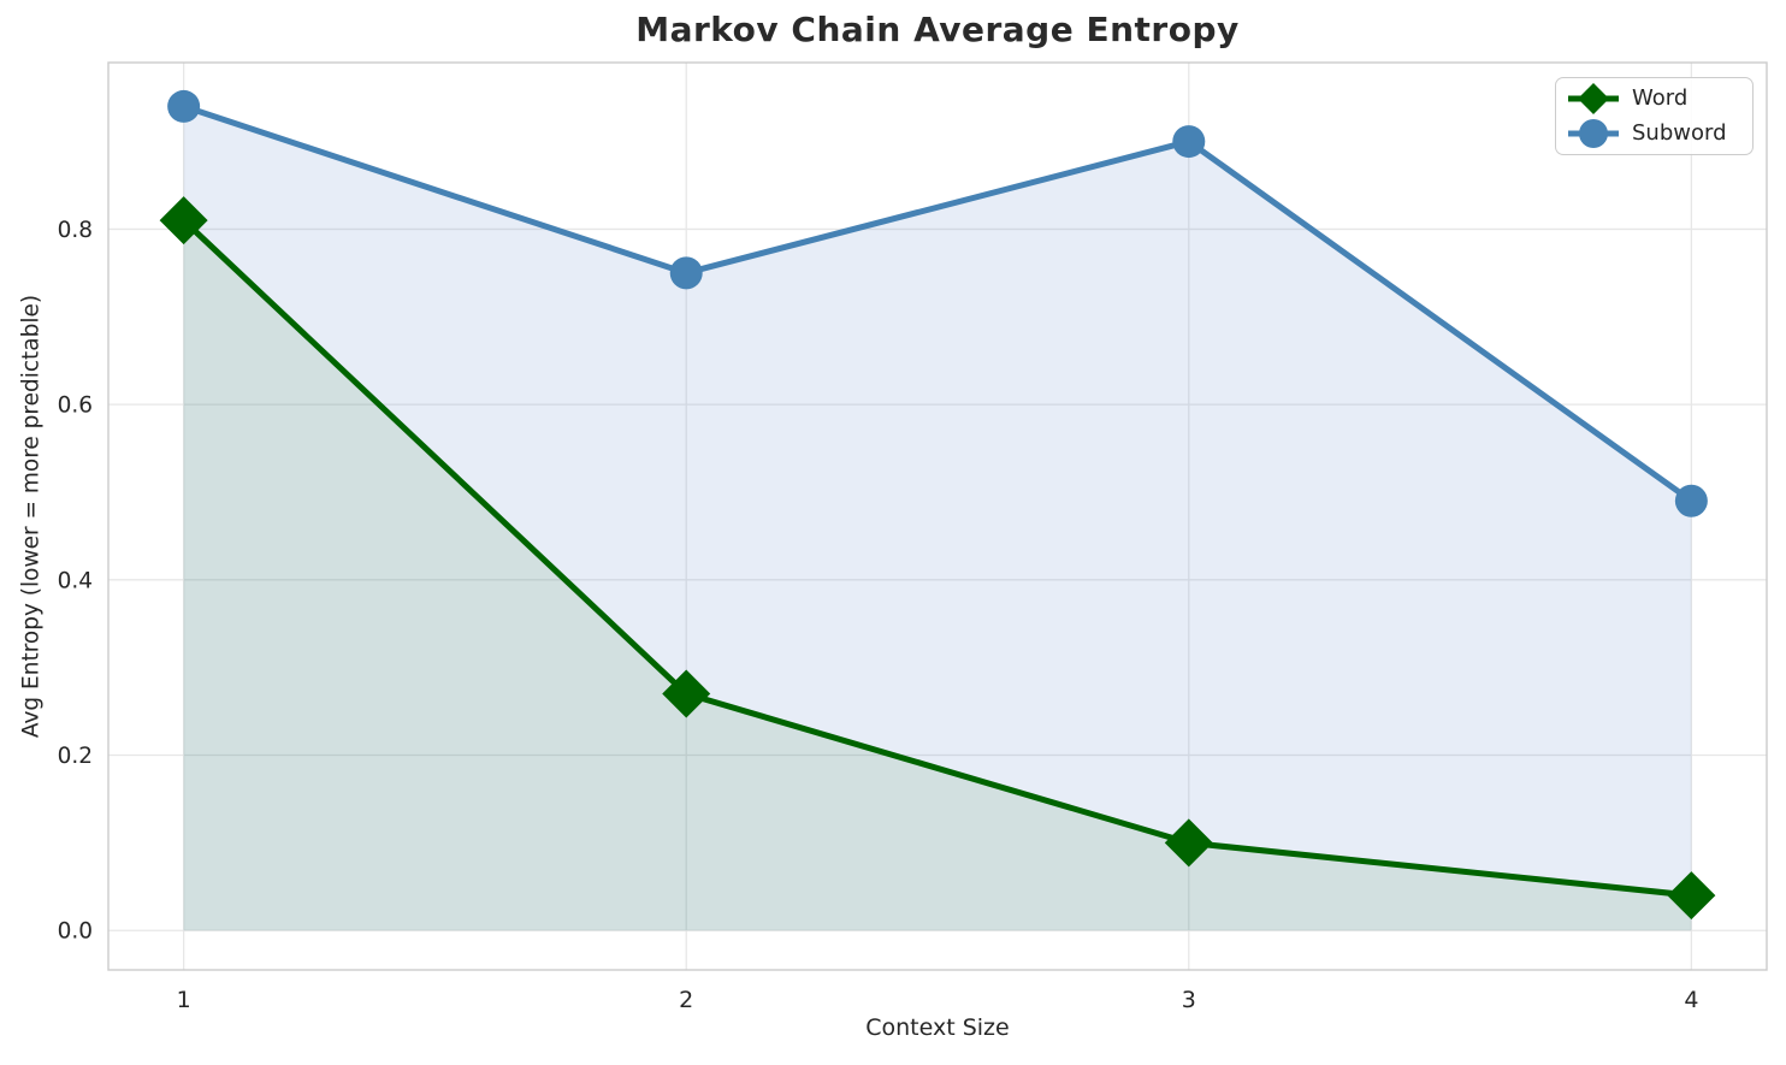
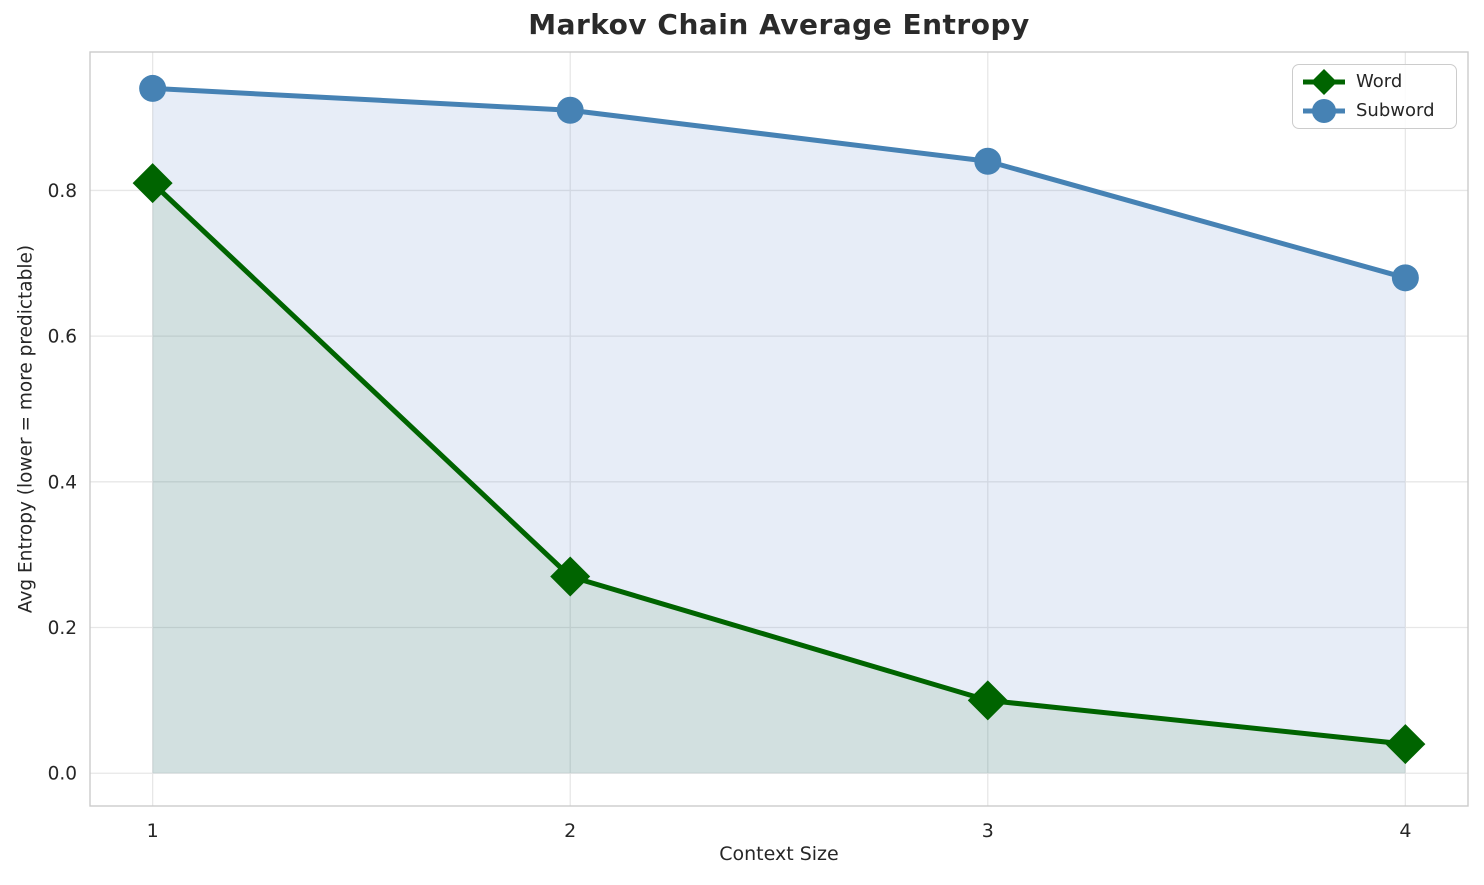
Subword/2: 0.75 -> 0.91
Subword/3: 0.90 -> 0.84
Subword/4: 0.49 -> 0.68
